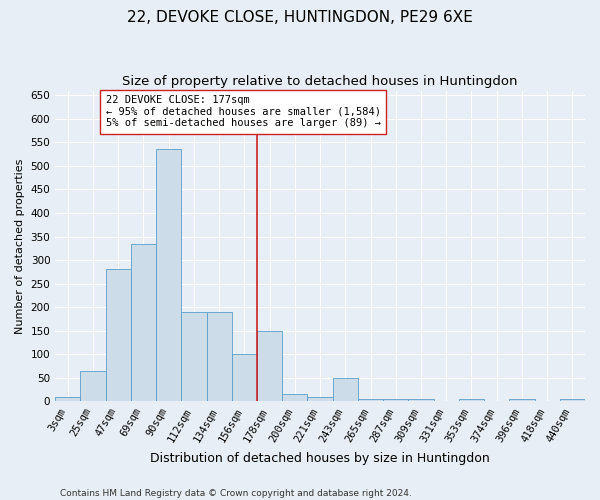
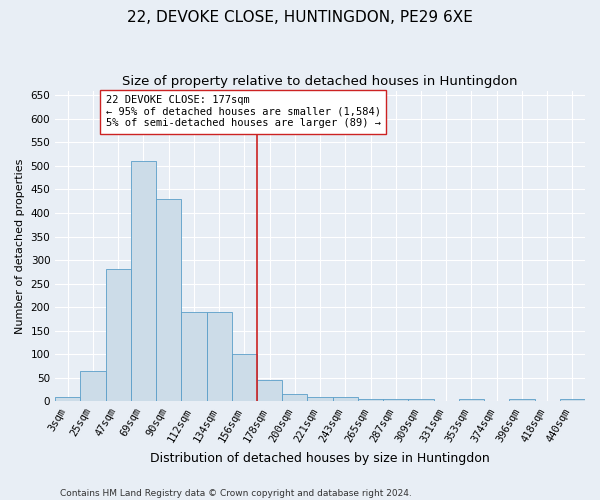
69sqm: 335 -> 510
90sqm: 535 -> 430
178sqm: 150 -> 45
243sqm: 50 -> 10
